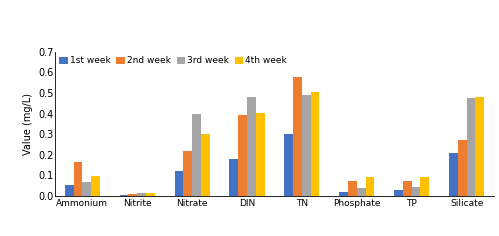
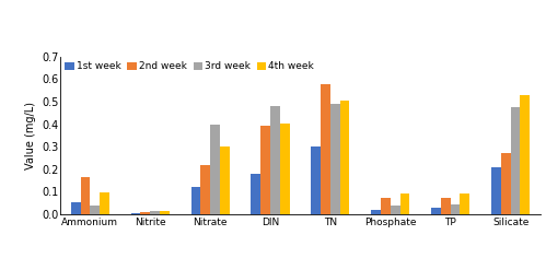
3rd week/Ammonium: 0.068 -> 0.040
4th week/Silicate: 0.480 -> 0.530
